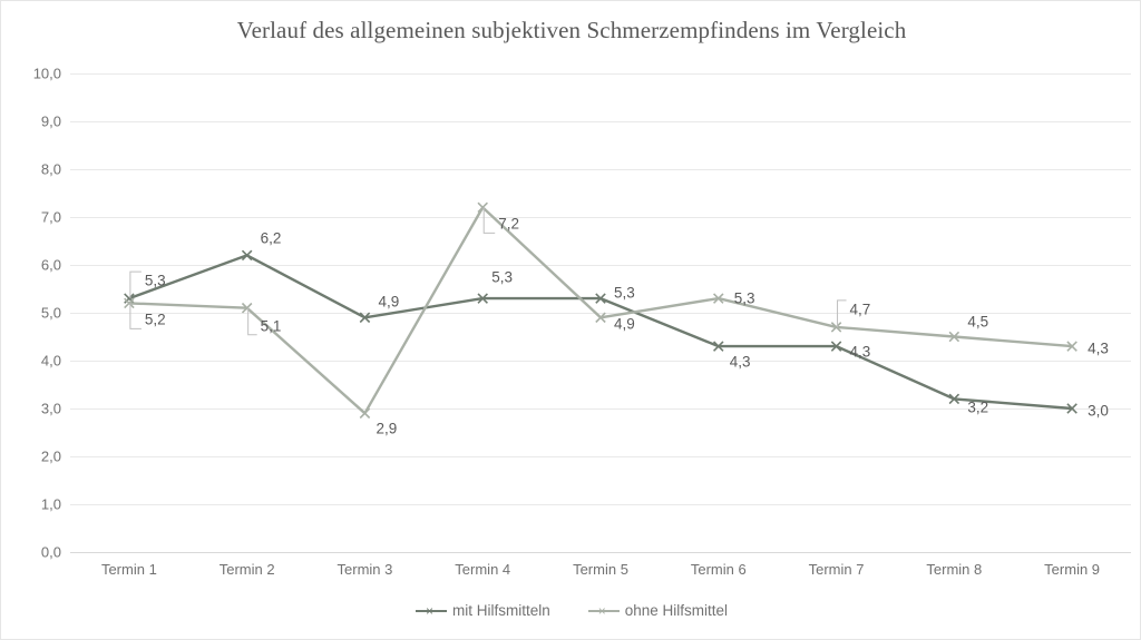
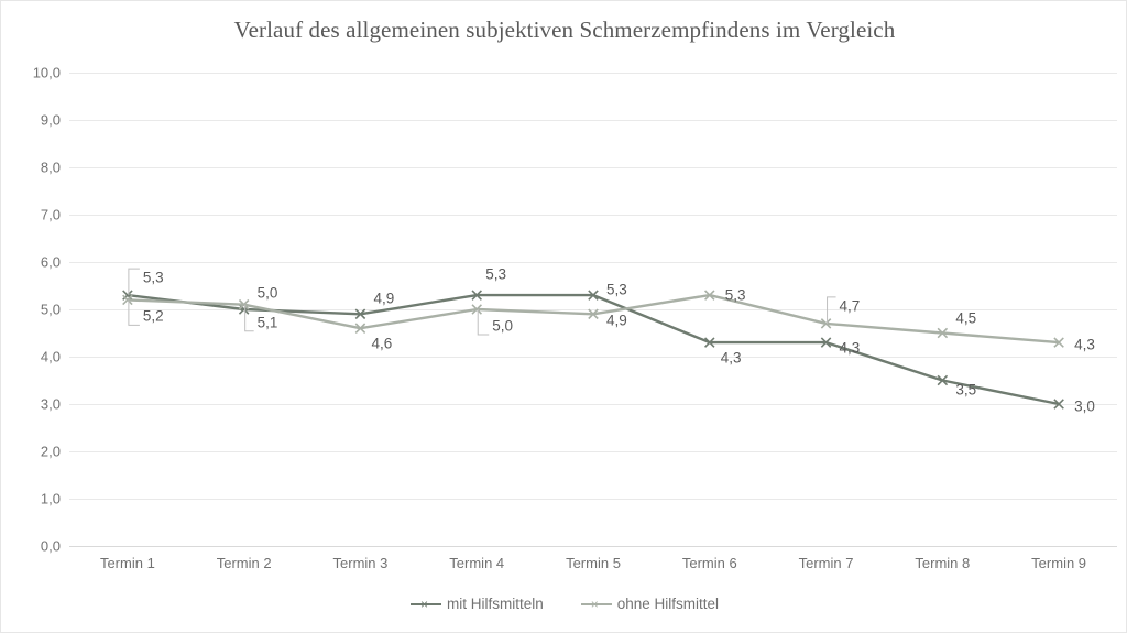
mit Hilfsmitteln/Termin 2: 6,2 -> 5,0
ohne Hilfsmittel/Termin 3: 2,9 -> 4,6
ohne Hilfsmittel/Termin 4: 7,2 -> 5,0
mit Hilfsmitteln/Termin 8: 3,2 -> 3,5
